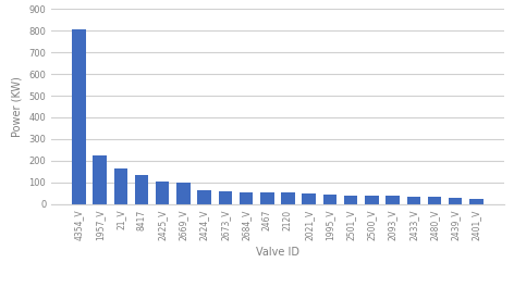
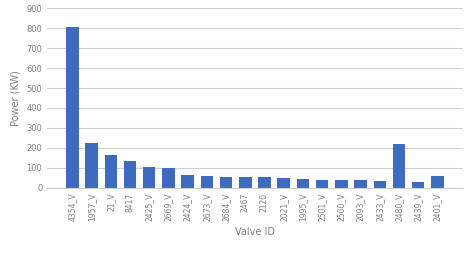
2480_V: 30 -> 220
2401_V: 20 -> 60
